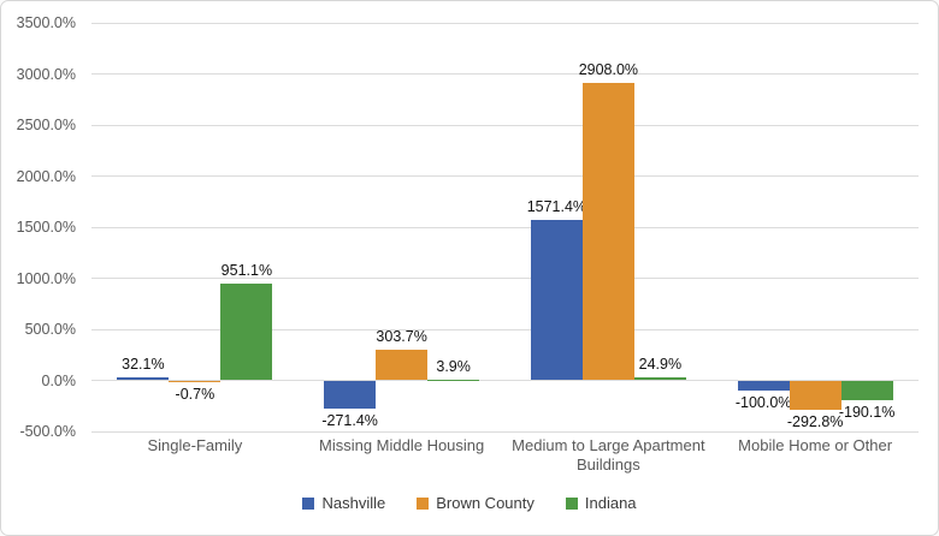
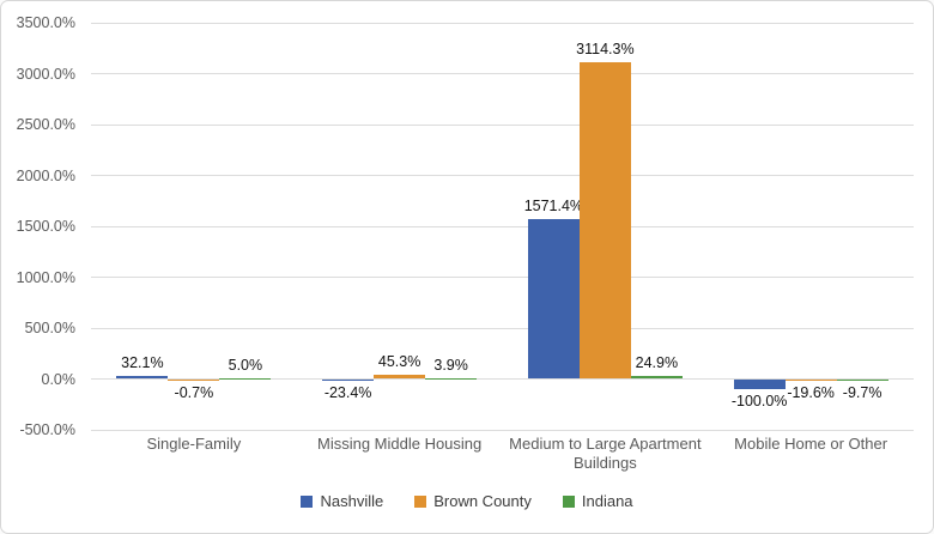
Indiana/Single-Family: 951.1% -> 5.0%
Nashville/Missing Middle Housing: -271.4% -> -23.4%
Brown County/Missing Middle Housing: 303.7% -> 45.3%
Brown County/Medium to Large Apartment Buildings: 2908.0% -> 3114.3%
Brown County/Mobile Home or Other: -292.8% -> -19.6%
Indiana/Mobile Home or Other: -190.1% -> -9.7%
